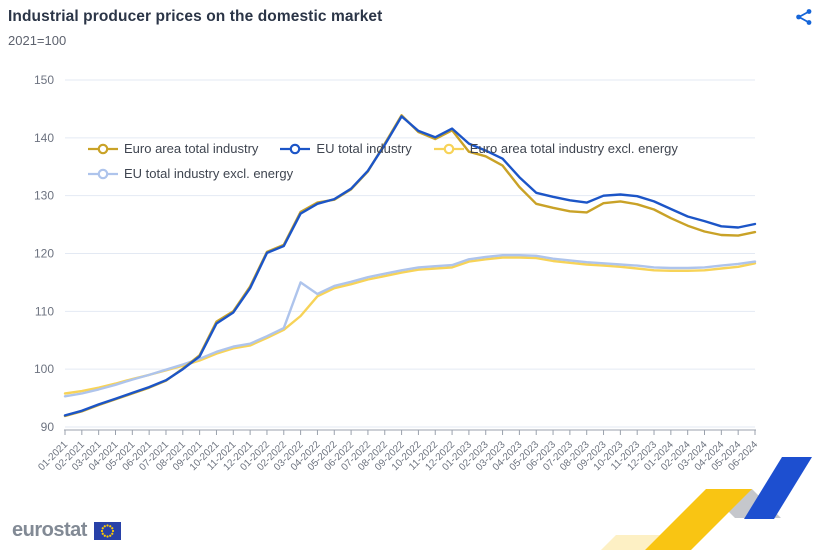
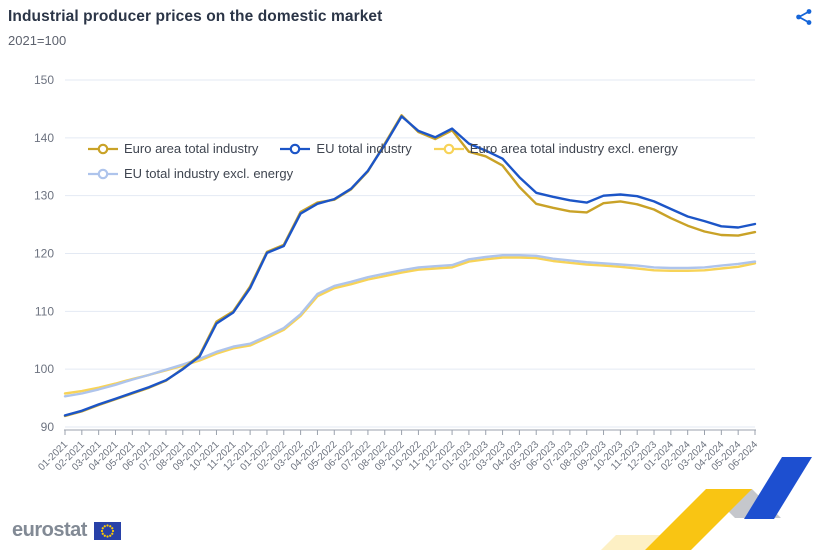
EU total industry excl. energy/03-2022: 115 -> 110
